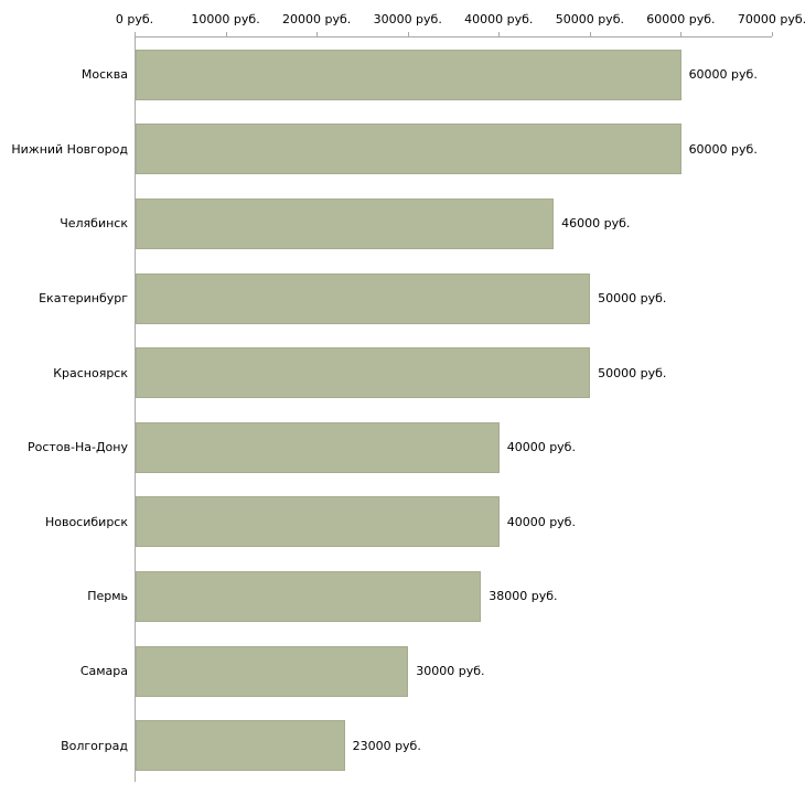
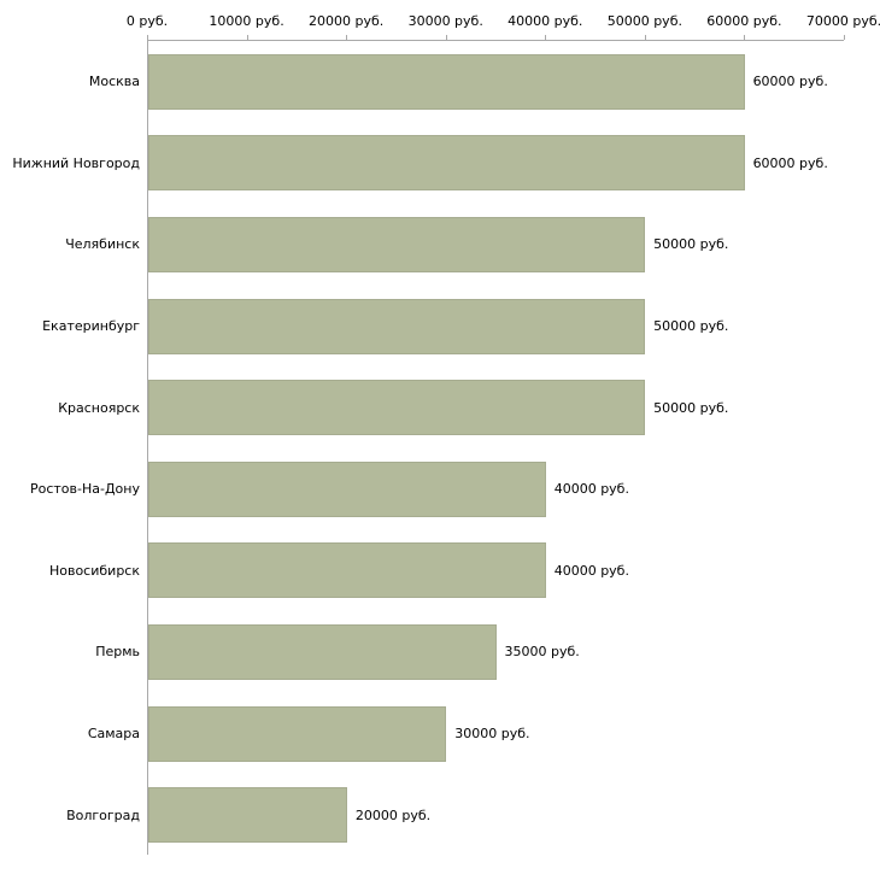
Челябинск: 46000 -> 50000
Пермь: 38000 -> 35000
Волгоград: 23000 -> 20000
